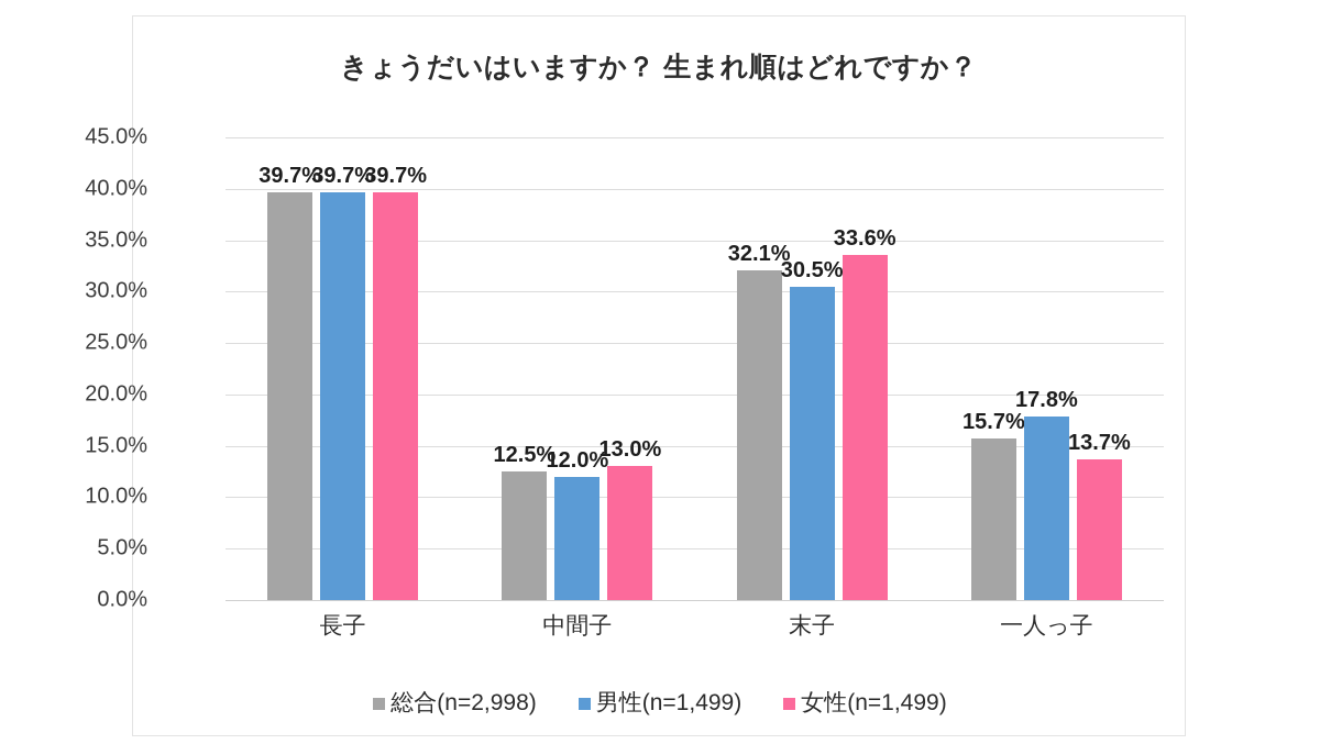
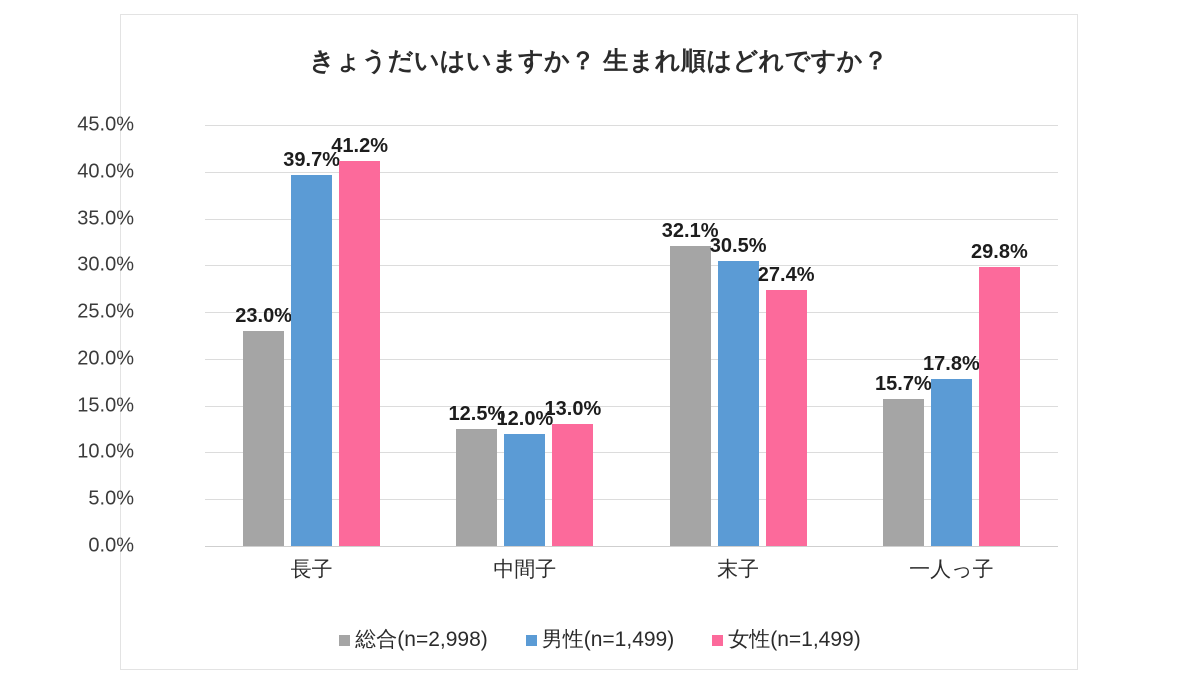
総合(n=2,998)/長子: 39.7% -> 23.0%
女性(n=1,499)/長子: 39.7% -> 41.2%
女性(n=1,499)/末子: 33.6% -> 27.4%
女性(n=1,499)/一人っ子: 13.7% -> 29.8%
